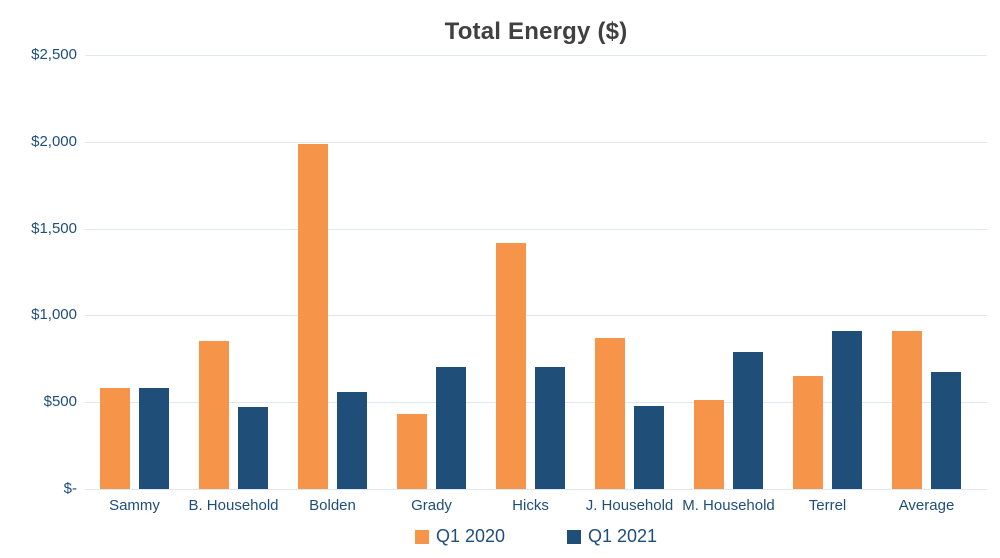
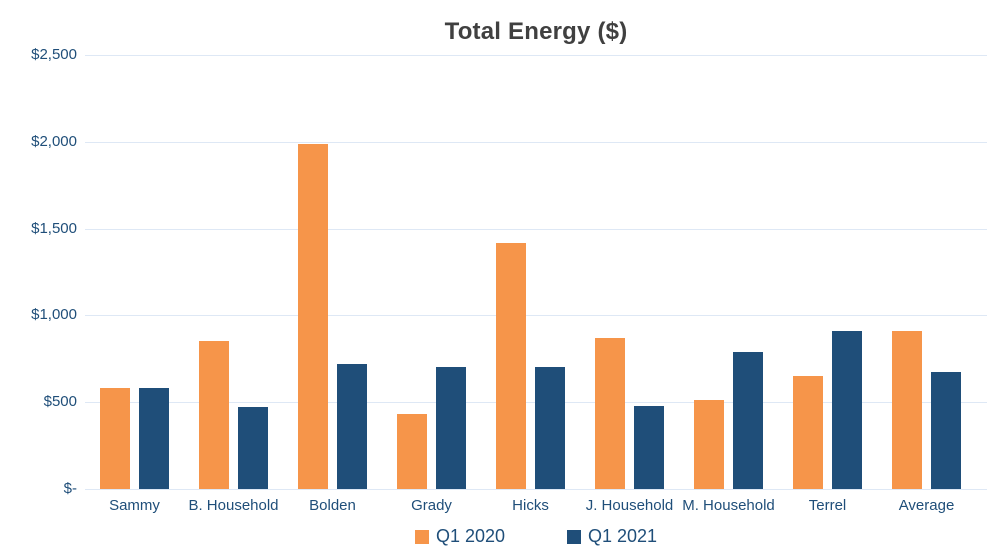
Q1 2021/Bolden: $560 -> $720
